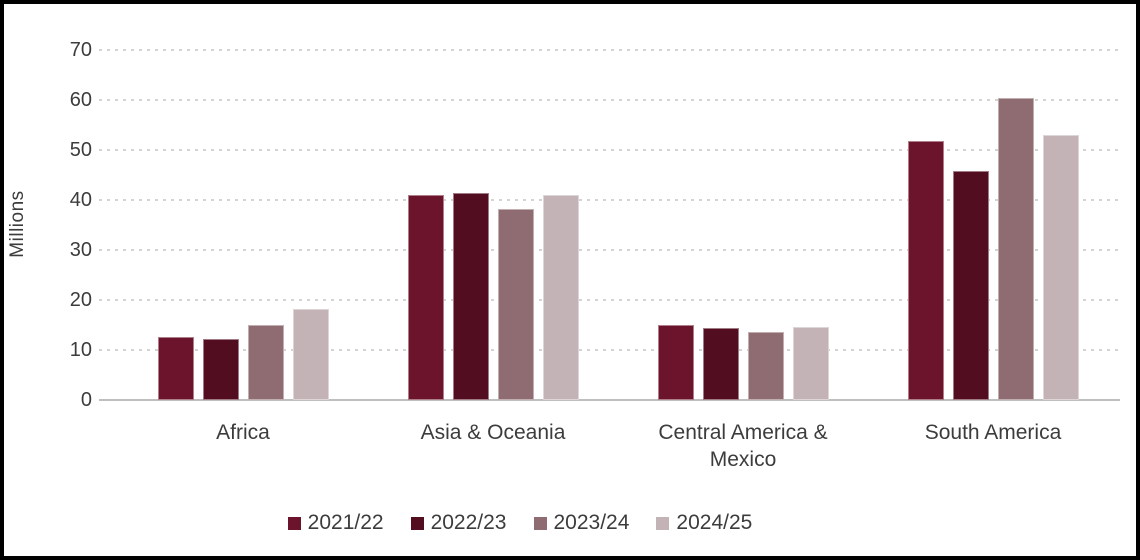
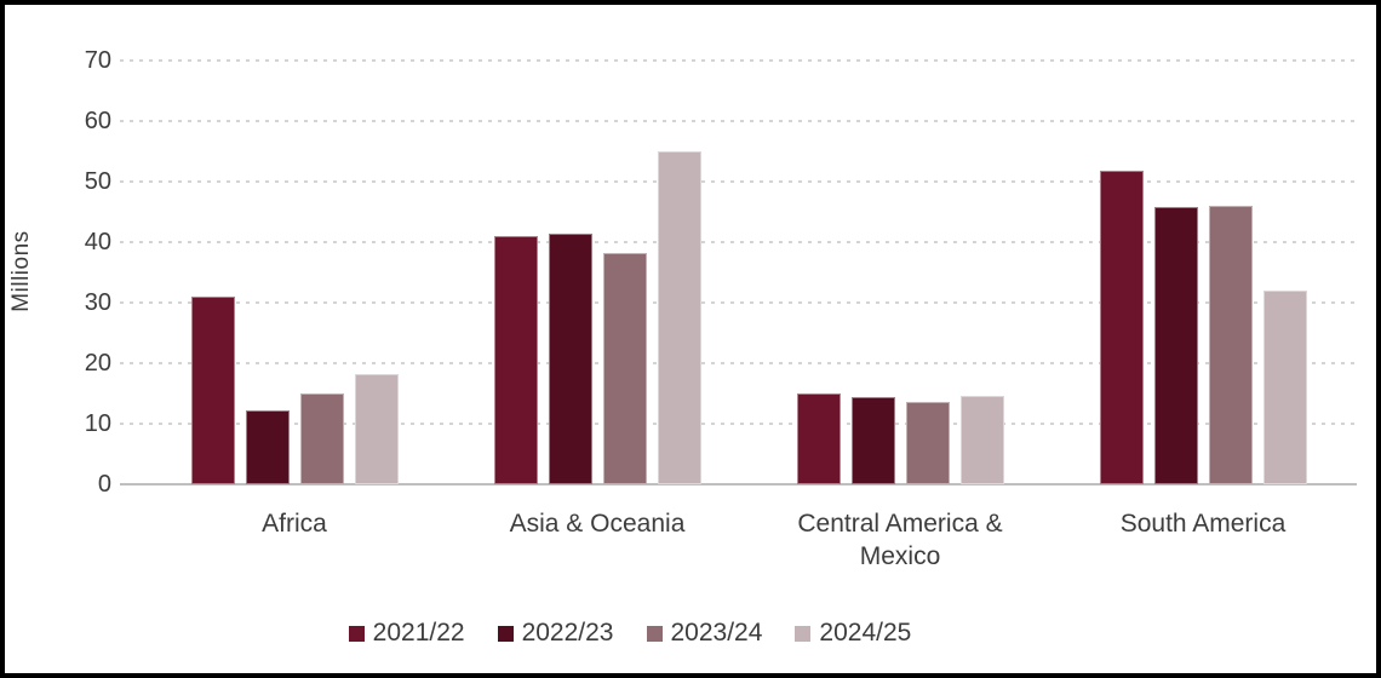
2021/22/Africa: 13 -> 31
2024/25/Asia & Oceania: 41 -> 55
2023/24/South America: 60 -> 46
2024/25/South America: 53 -> 32
